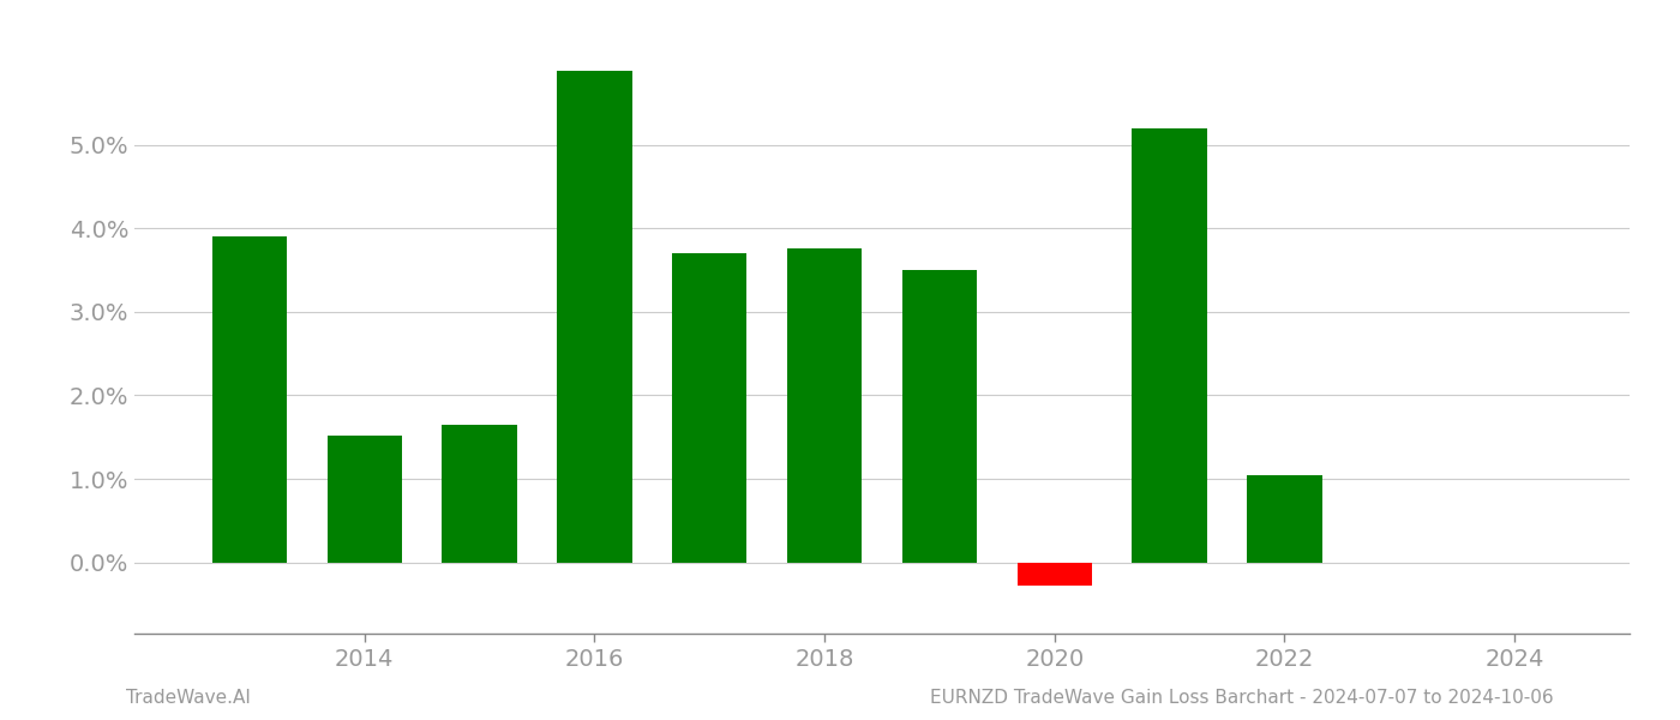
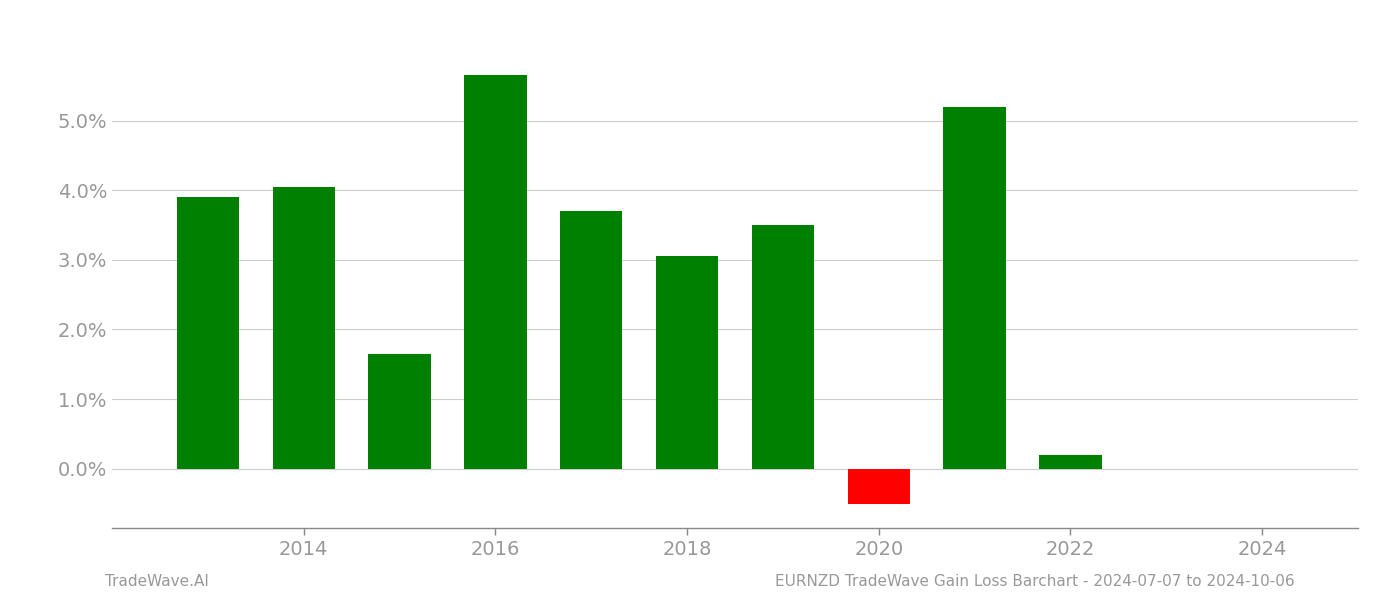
2014: 1.52% -> 4.05%
2016: 5.88% -> 5.65%
2018: 3.76% -> 3.05%
2020: -0.28% -> -0.50%
2022: 1.04% -> 0.20%
